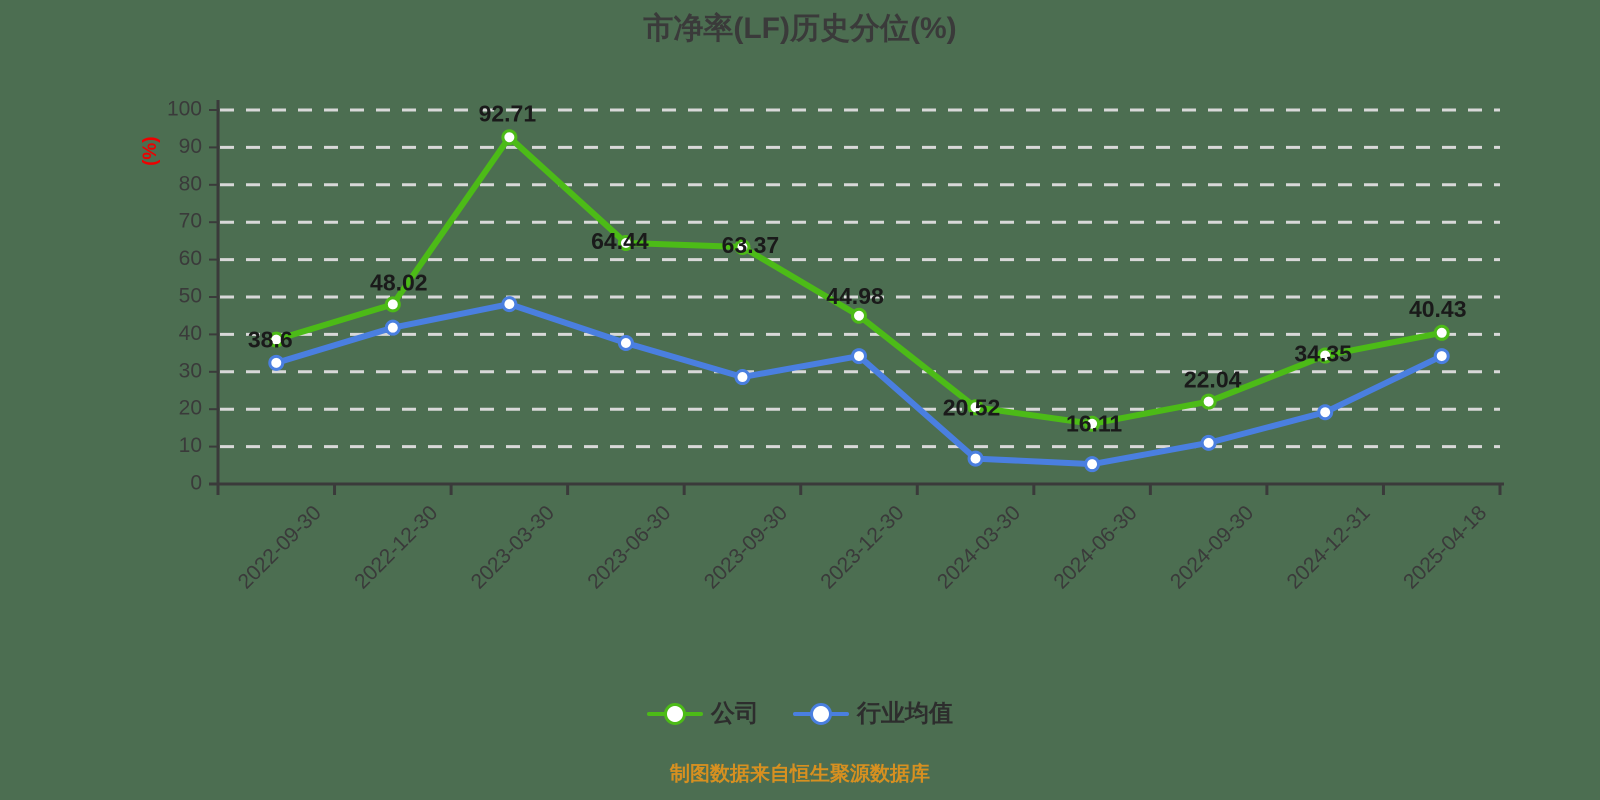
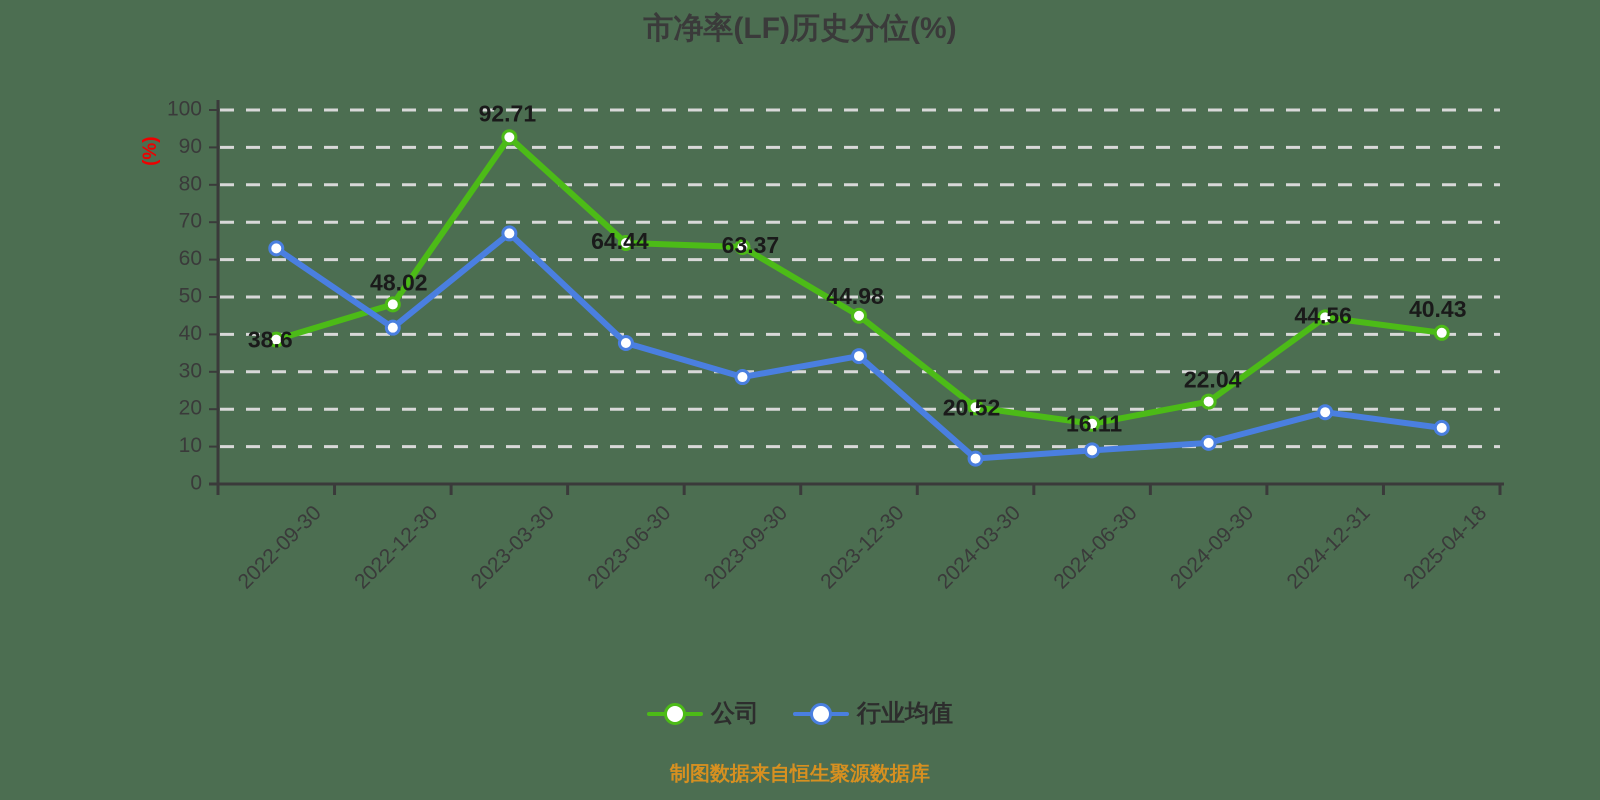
行业均值/2022-09-30: 32 -> 63
行业均值/2023-03-30: 48 -> 67
行业均值/2024-06-30: 5 -> 9
公司/2024-12-31: 34.35 -> 44.56
行业均值/2025-04-18: 34 -> 15
